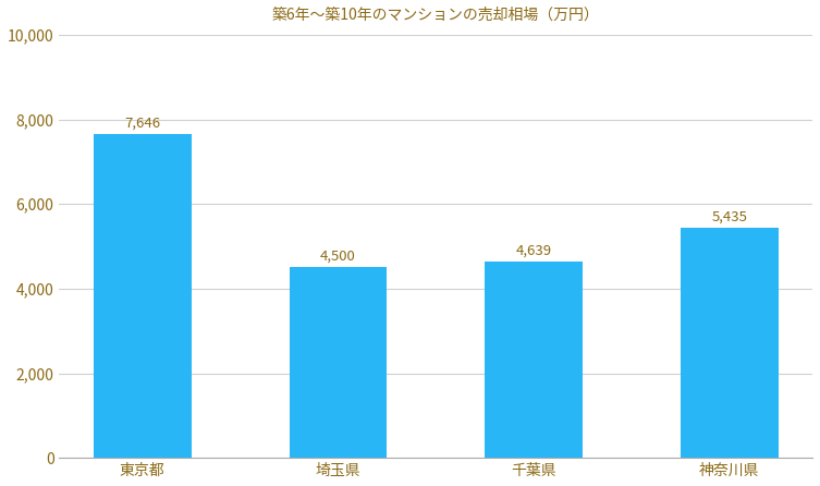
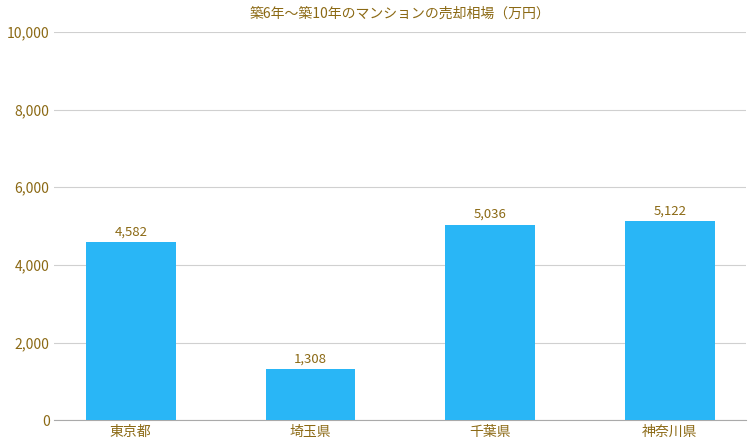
東京都: 7,646 -> 4,582
埼玉県: 4,500 -> 1,308
千葉県: 4,639 -> 5,036
神奈川県: 5,435 -> 5,122
